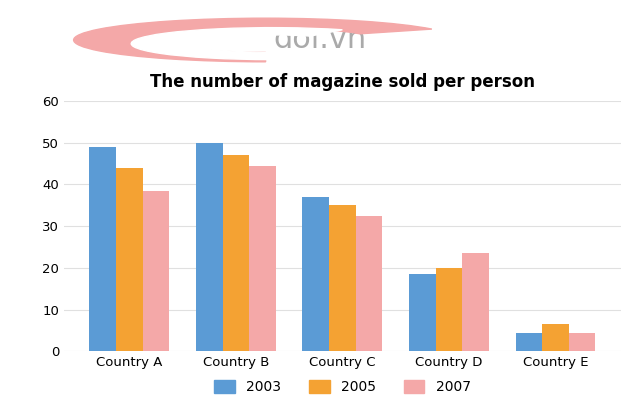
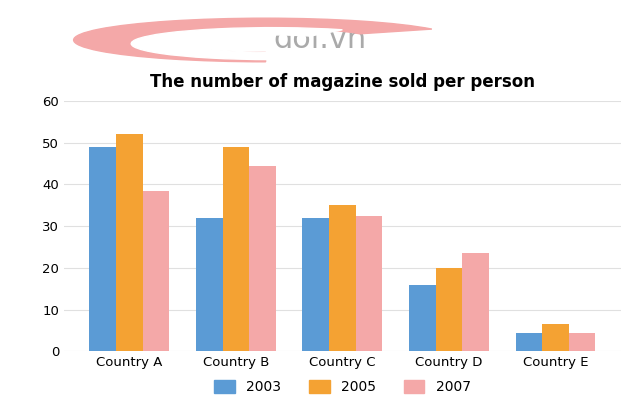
2005/Country A: 44.0 -> 52.0
2003/Country B: 50.0 -> 32.0
2005/Country B: 47.0 -> 49.0
2003/Country C: 37.0 -> 32.0
2003/Country D: 18.5 -> 16.0
